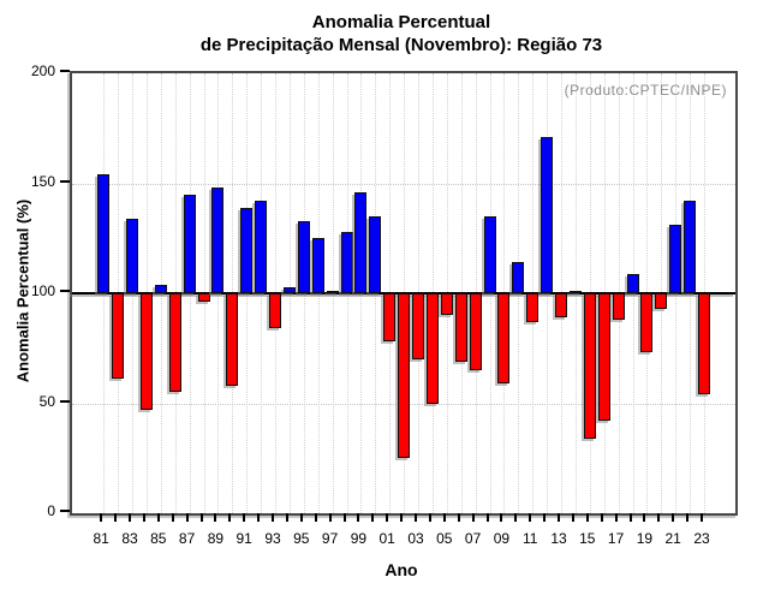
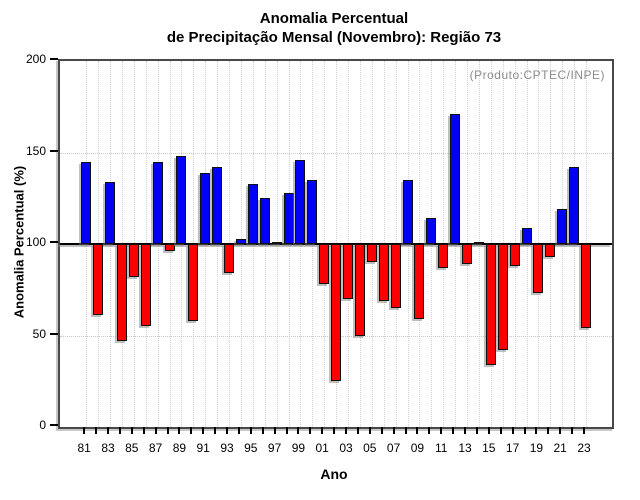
81: 154 -> 145
85: 104 -> 82
21: 131 -> 119
